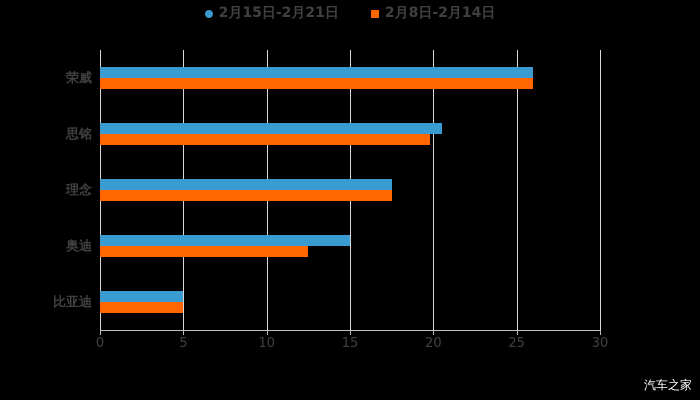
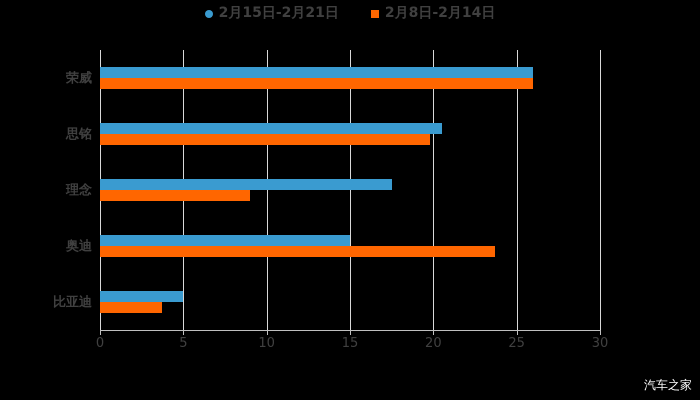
2月8日-2月14日/理念: 17.5 -> 9.0
2月8日-2月14日/奥迪: 12.5 -> 23.7
2月8日-2月14日/比亚迪: 5.0 -> 3.7
